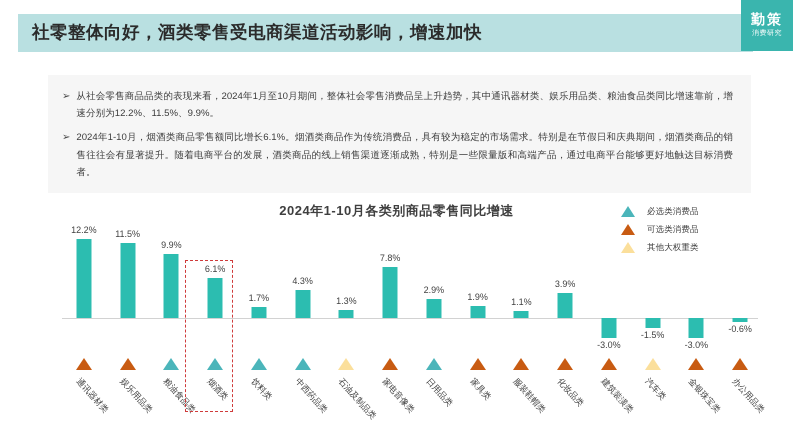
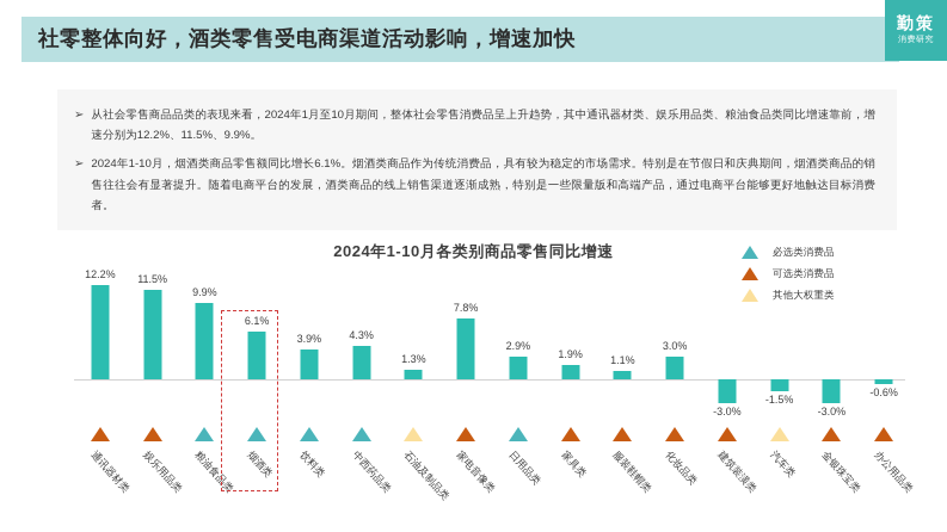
饮料类: 1.7% -> 3.9%
化妆品类: 3.9% -> 3.0%
